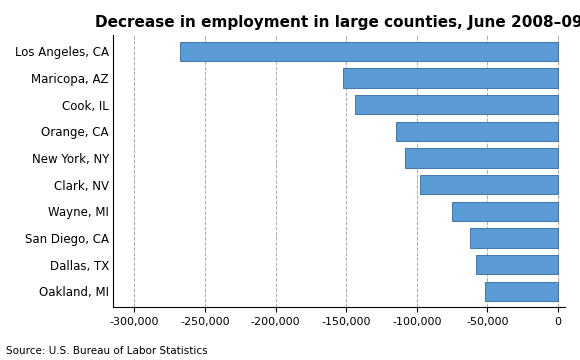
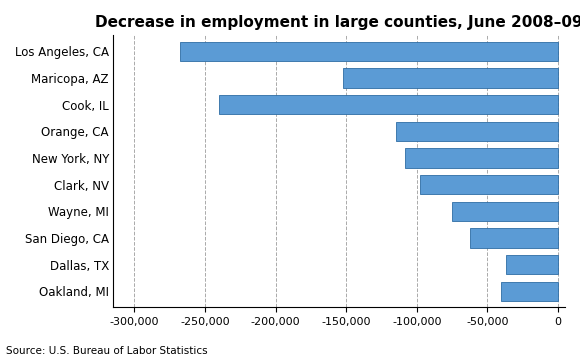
Cook, IL: -144,000 -> -240,000
Dallas, TX: -58,000 -> -37,000
Oakland, MI: -52,000 -> -40,000
